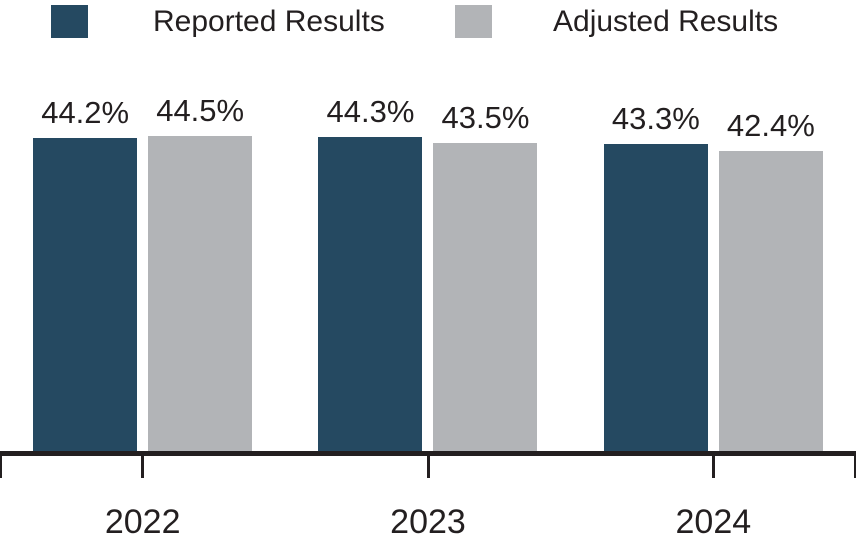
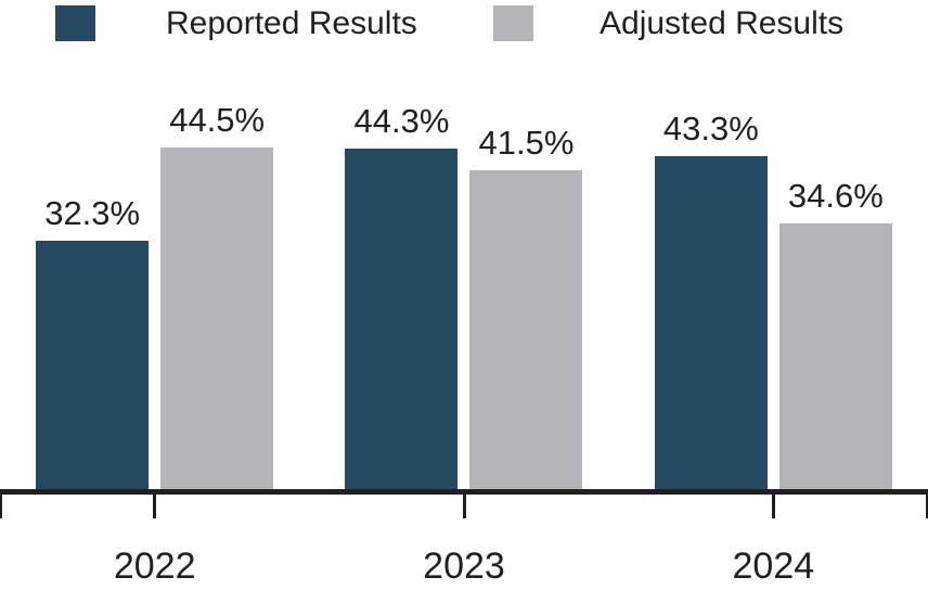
Reported Results/2022: 44.2% -> 32.3%
Adjusted Results/2023: 43.5% -> 41.5%
Adjusted Results/2024: 42.4% -> 34.6%
